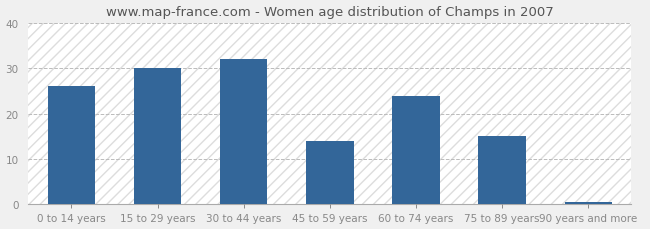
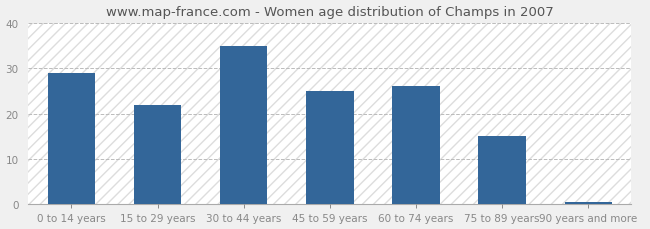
0 to 14 years: 26.0 -> 29.0
15 to 29 years: 30.0 -> 22.0
30 to 44 years: 32.0 -> 35.0
45 to 59 years: 14.0 -> 25.0
60 to 74 years: 24.0 -> 26.0
